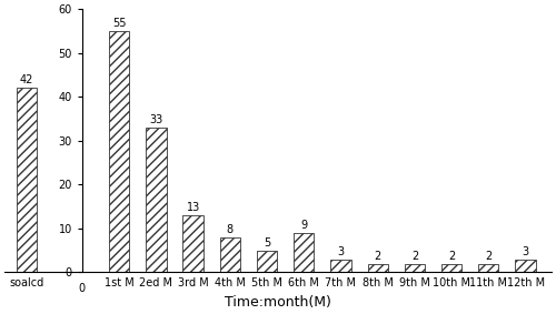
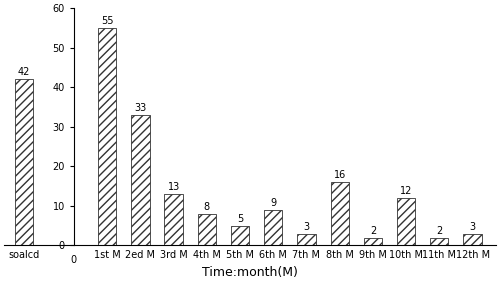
8th M: 2 -> 16
10th M: 2 -> 12
